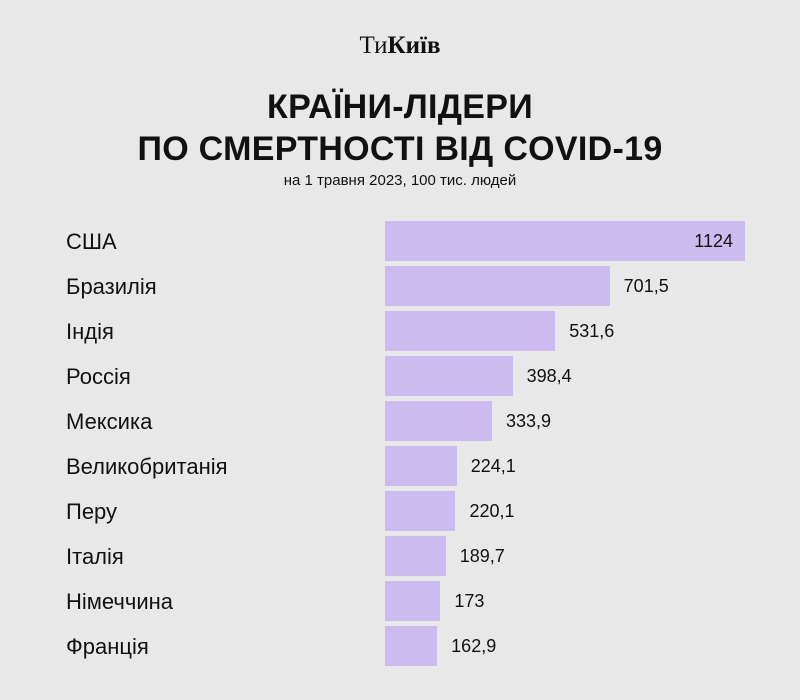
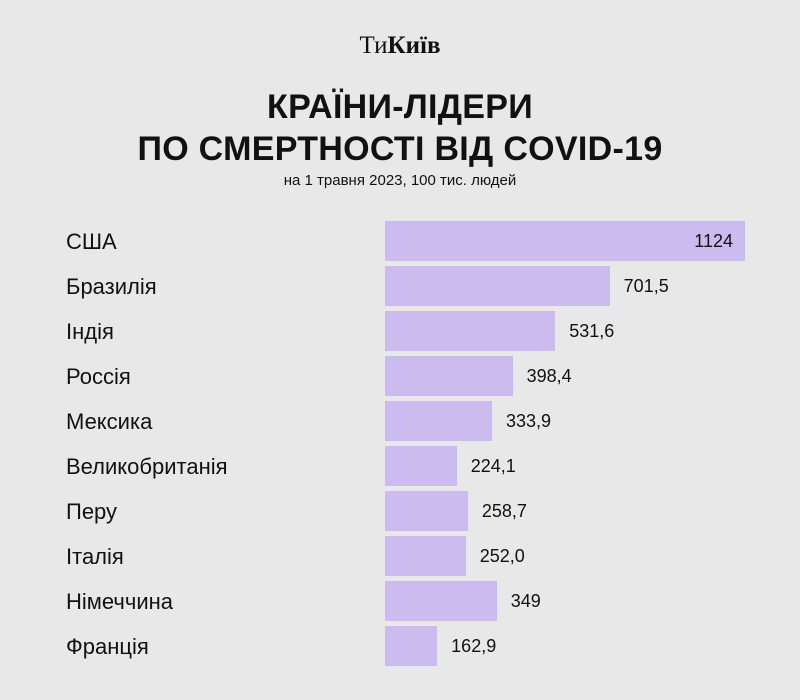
Перу: 220,1 -> 258,7
Італія: 189,7 -> 252,0
Німеччина: 173 -> 349
